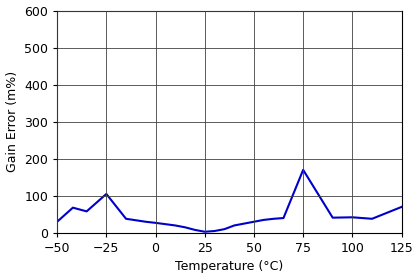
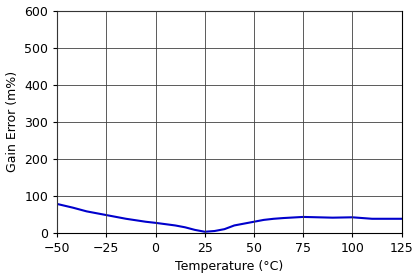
−50: 30 -> 78
−25: 105 -> 48
75: 170 -> 43
125: 70 -> 38
